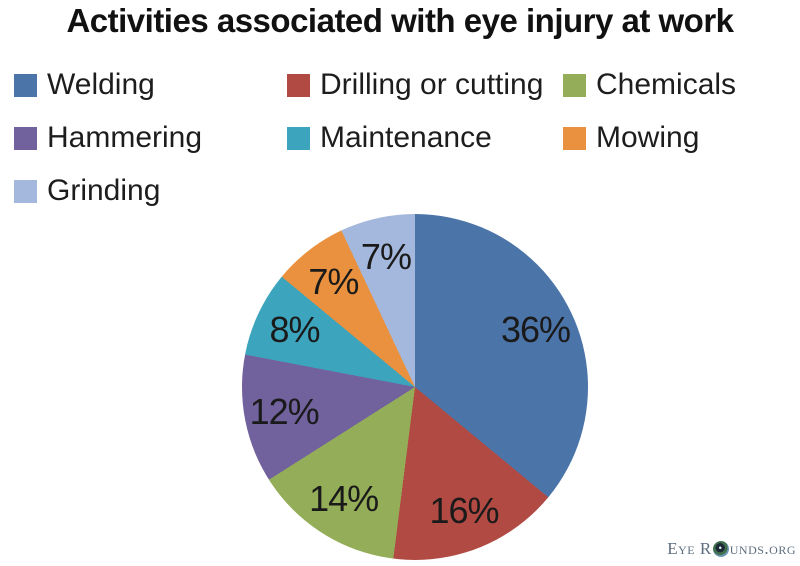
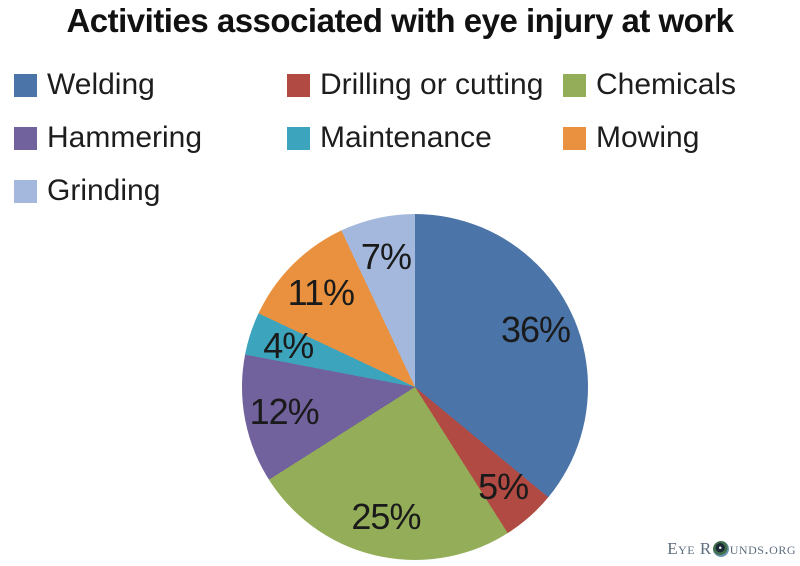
Drilling or cutting: 16% -> 5%
Chemicals: 14% -> 25%
Maintenance: 8% -> 4%
Mowing: 7% -> 11%
